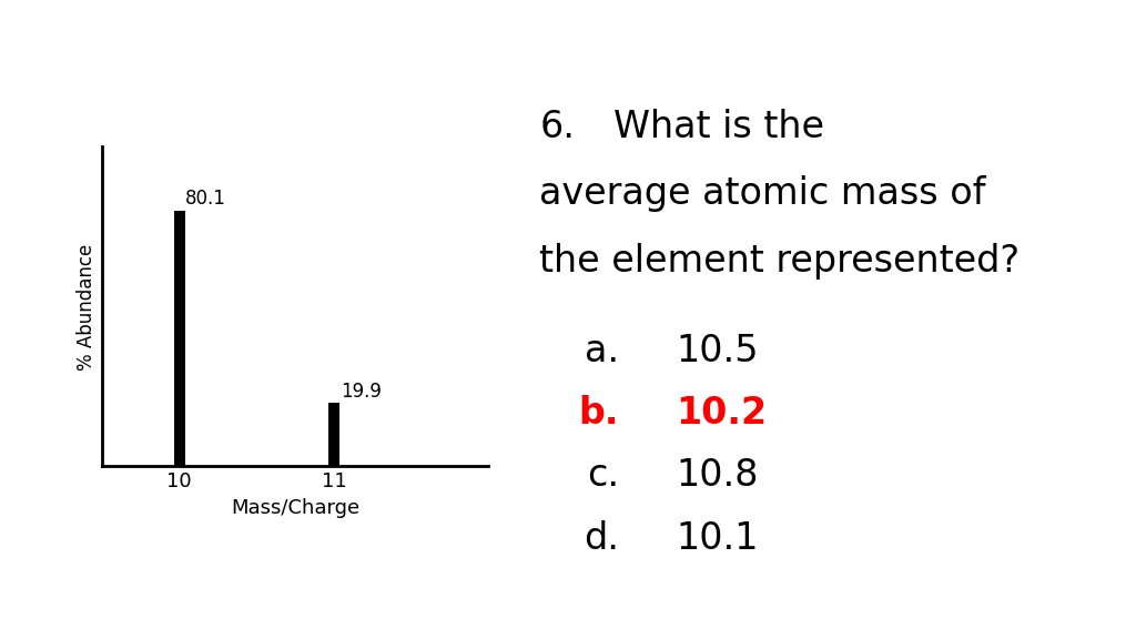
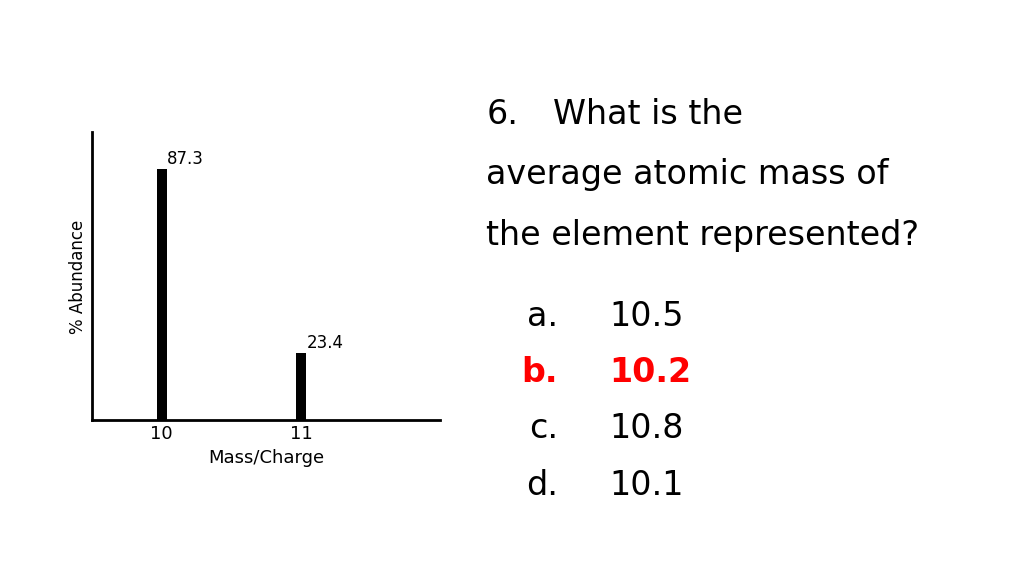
10: 80.1 -> 87.3
11: 19.9 -> 23.4
